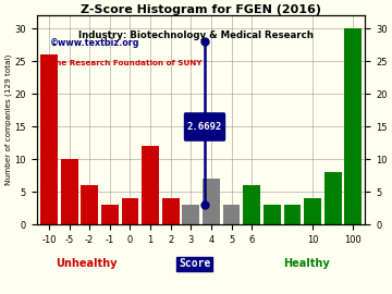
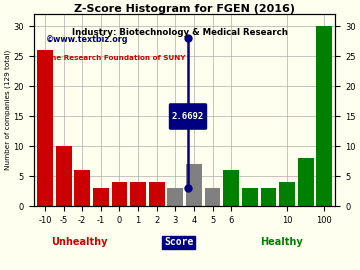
1: 12 -> 4
